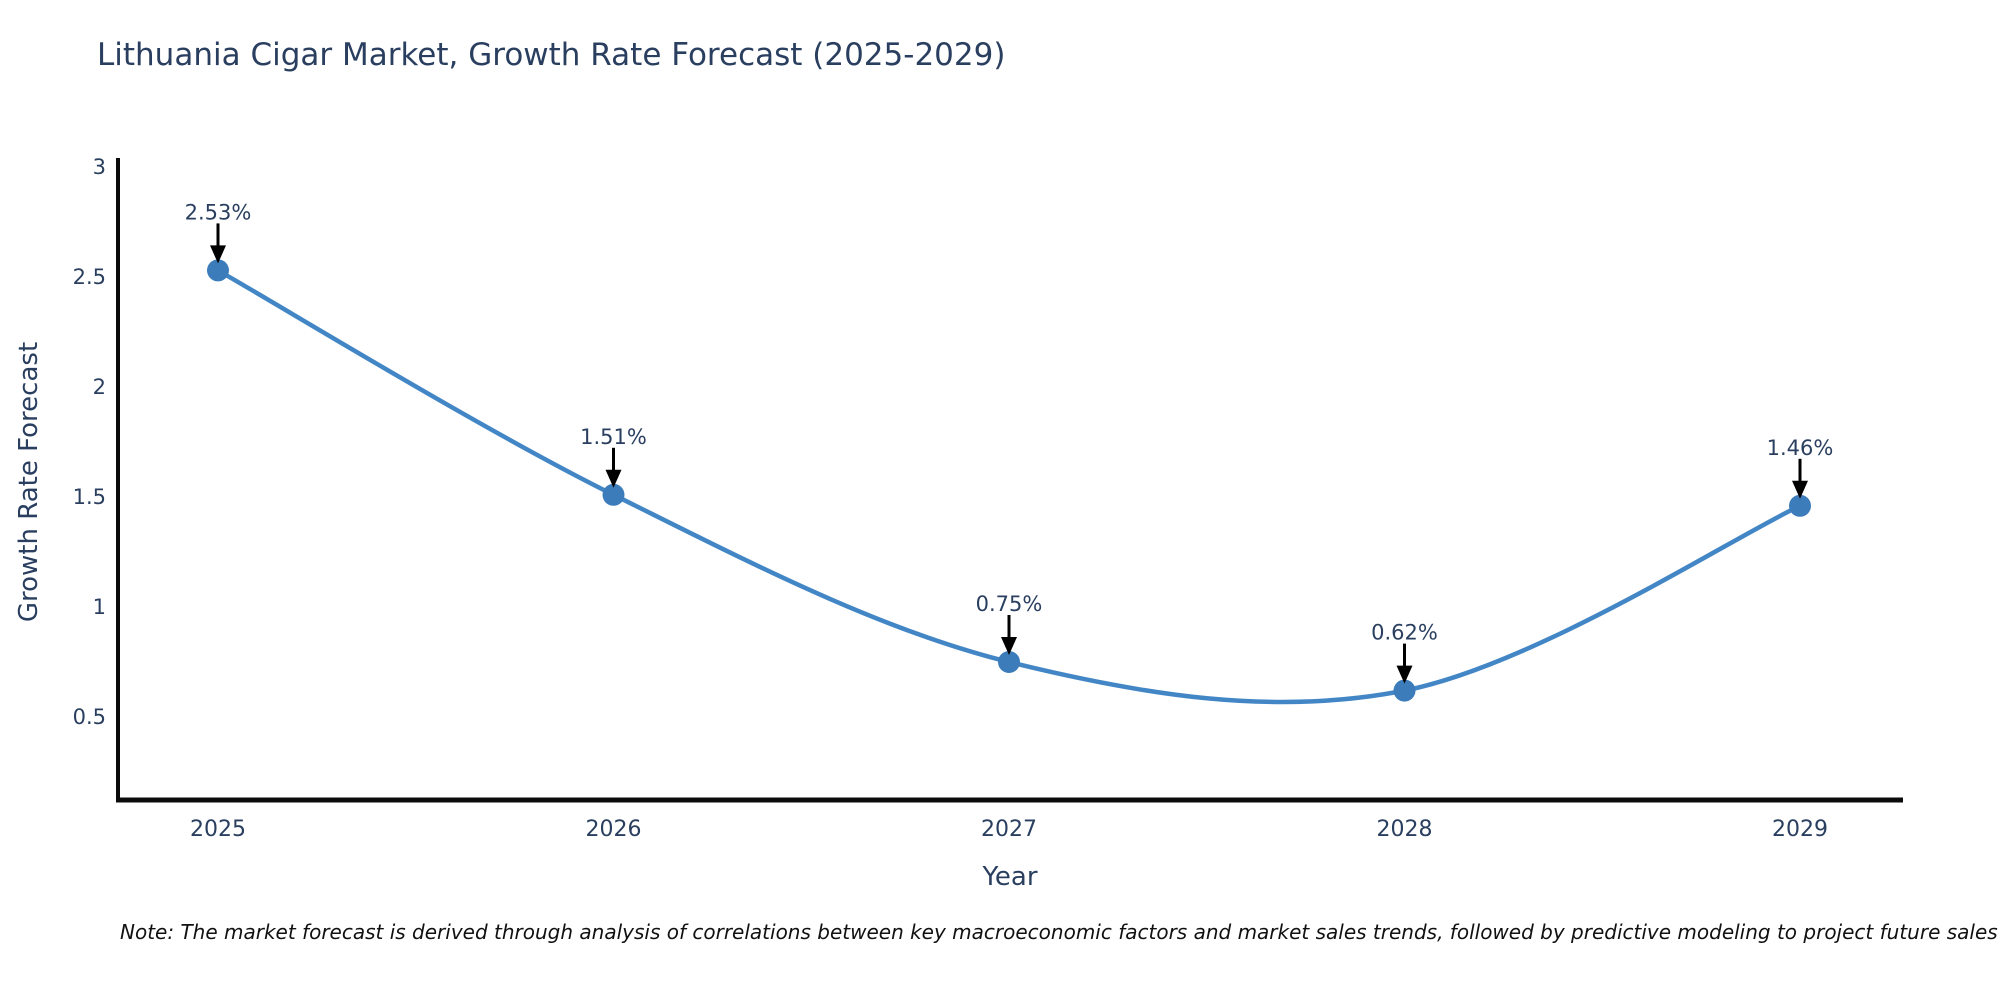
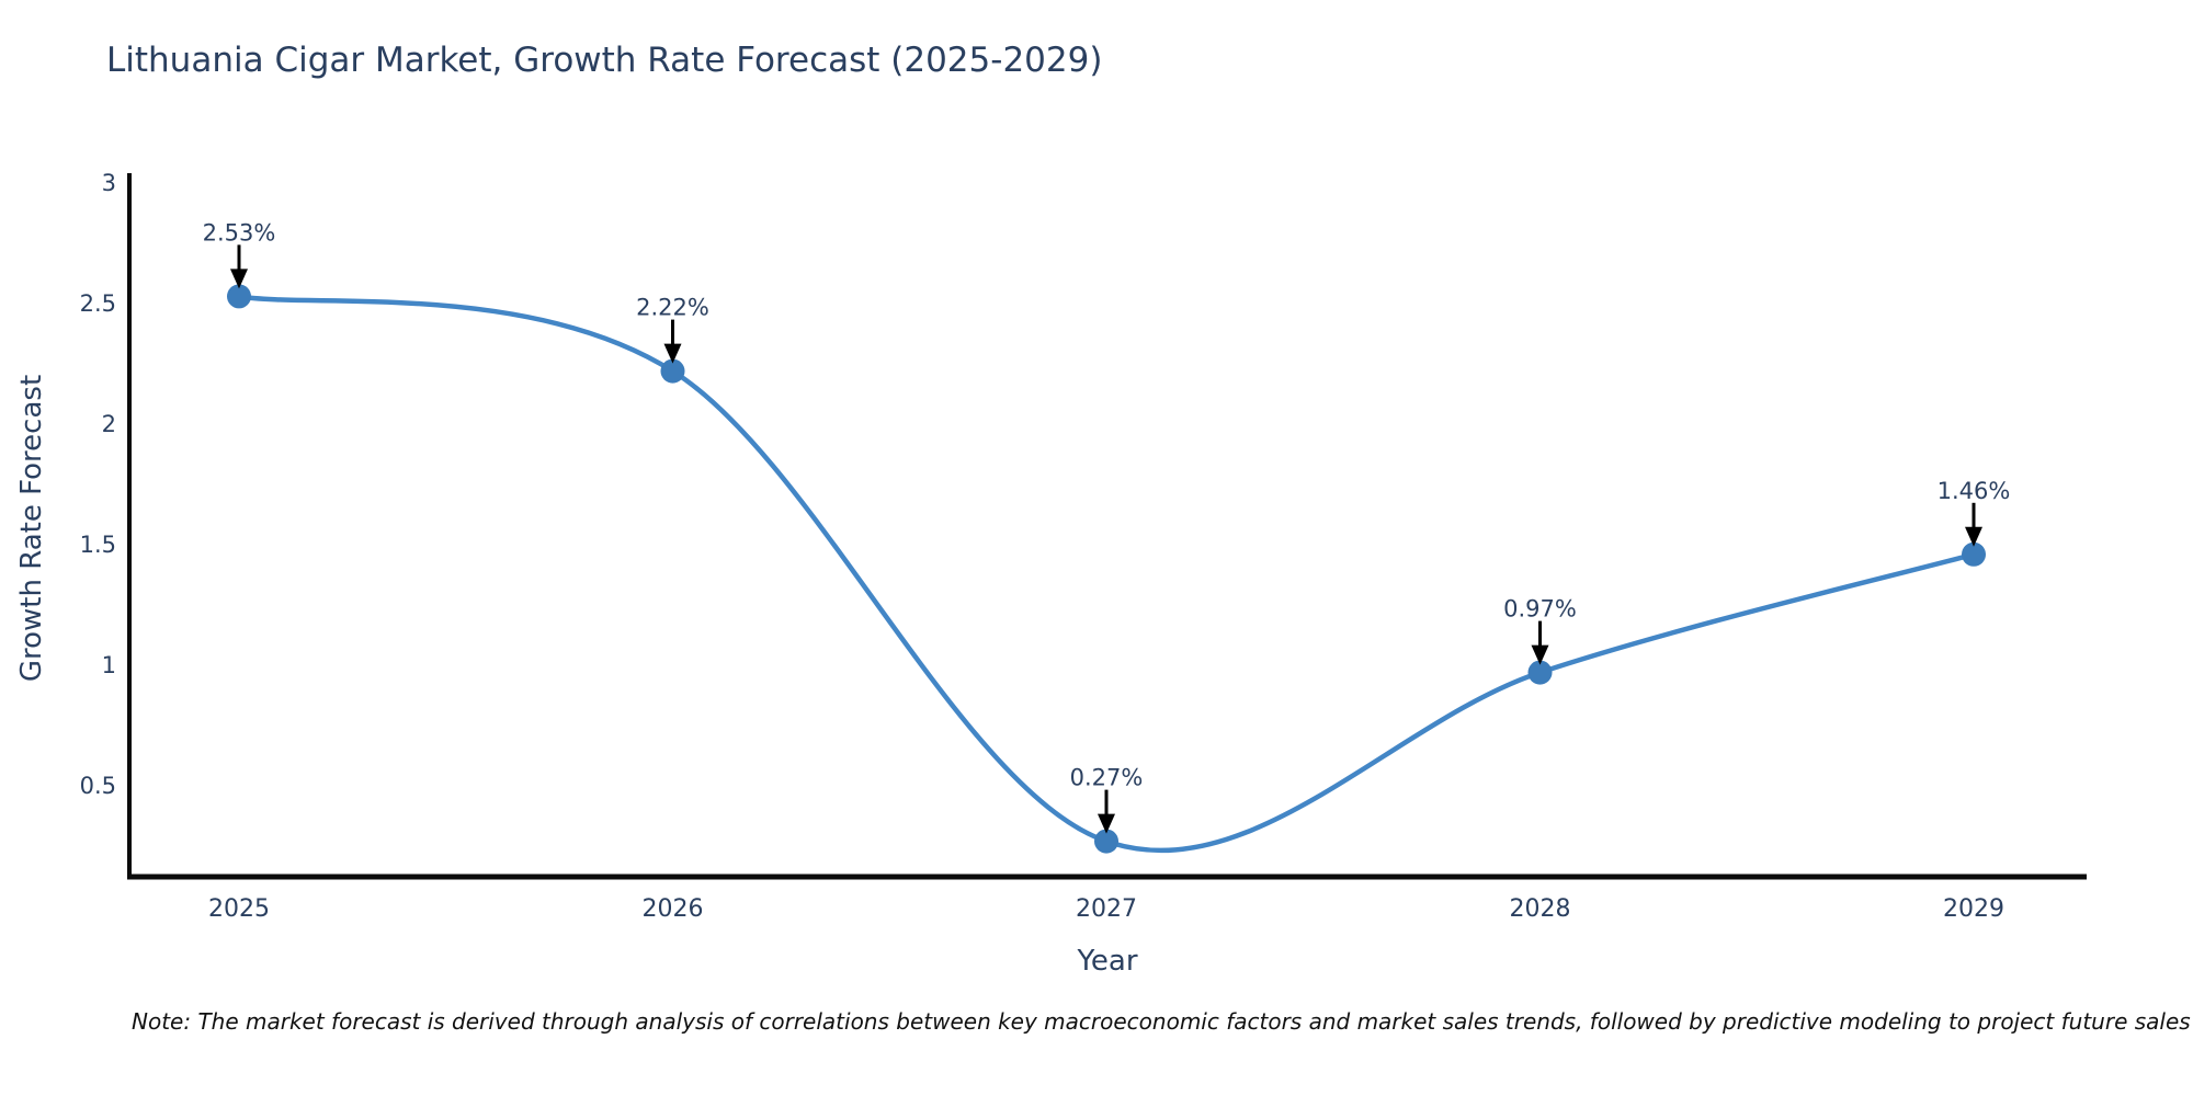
2026: 1.51% -> 2.22%
2027: 0.75% -> 0.27%
2028: 0.62% -> 0.97%
